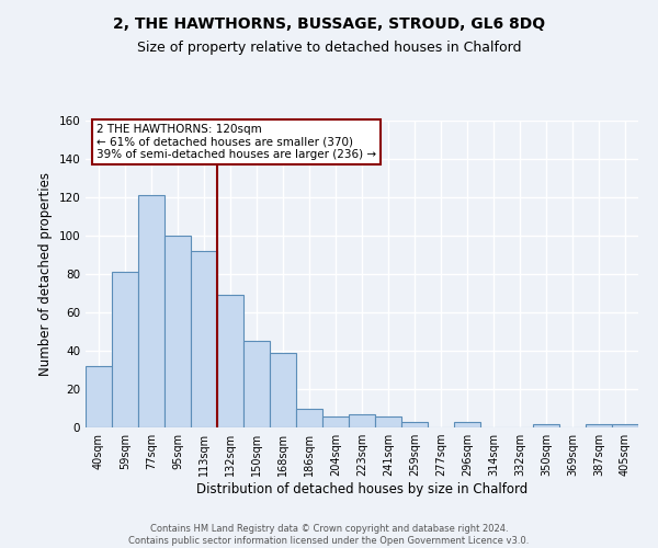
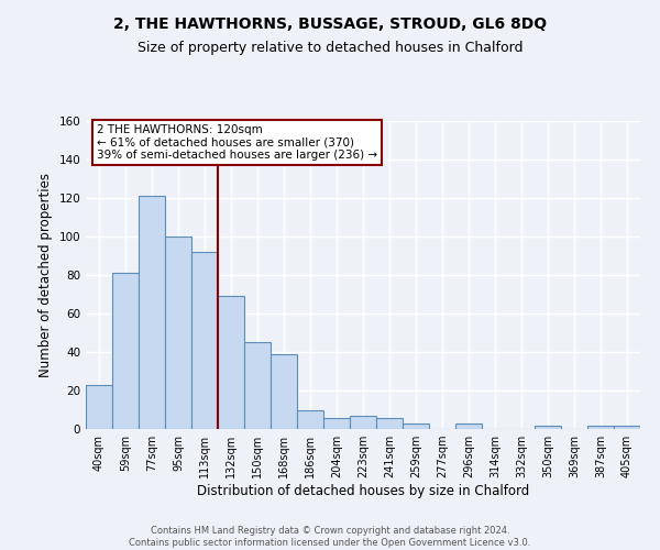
40sqm: 32 -> 23
